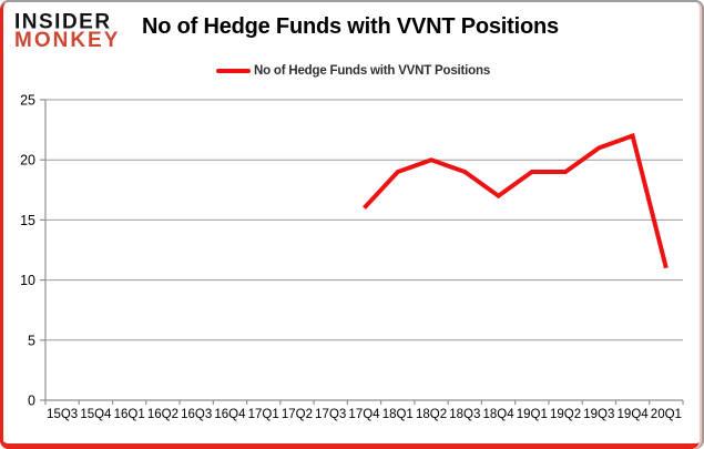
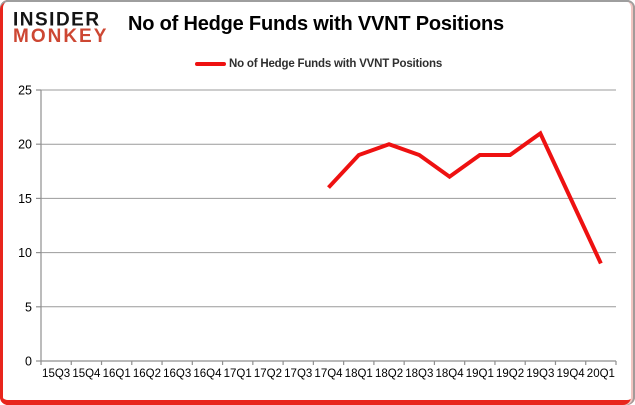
19Q4: 22 -> 15
20Q1: 11 -> 9
